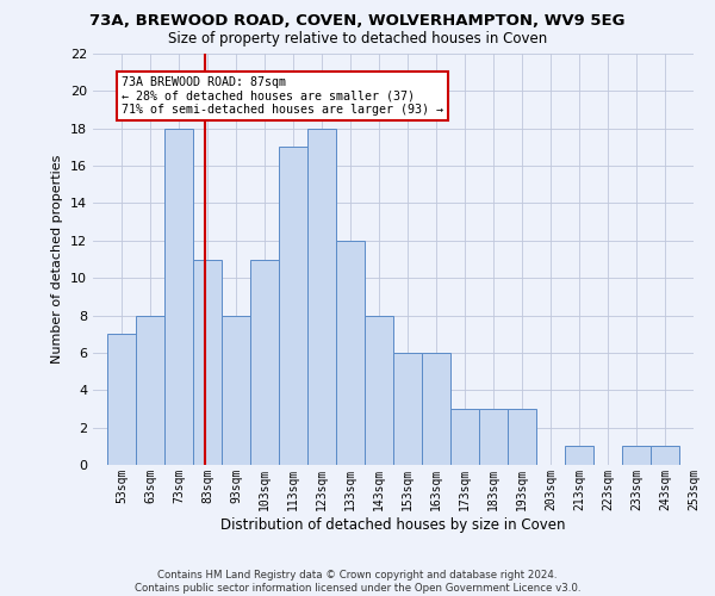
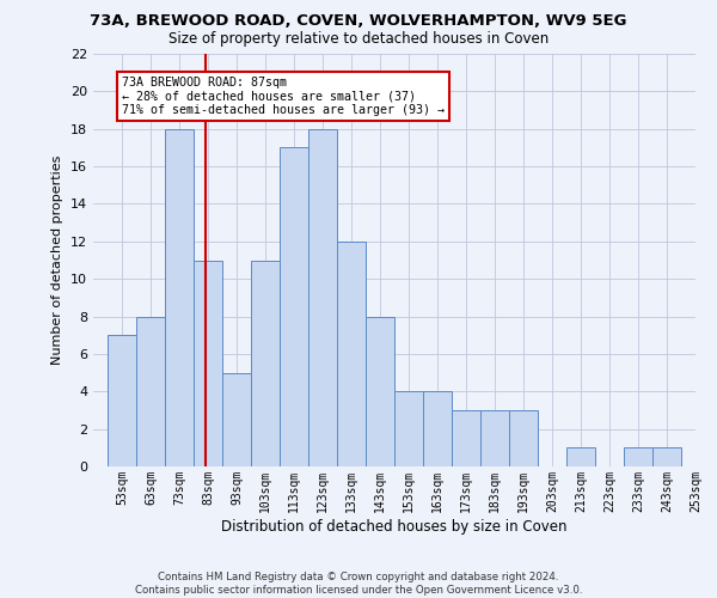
93sqm: 8 -> 5
153sqm: 6 -> 4
163sqm: 6 -> 4
